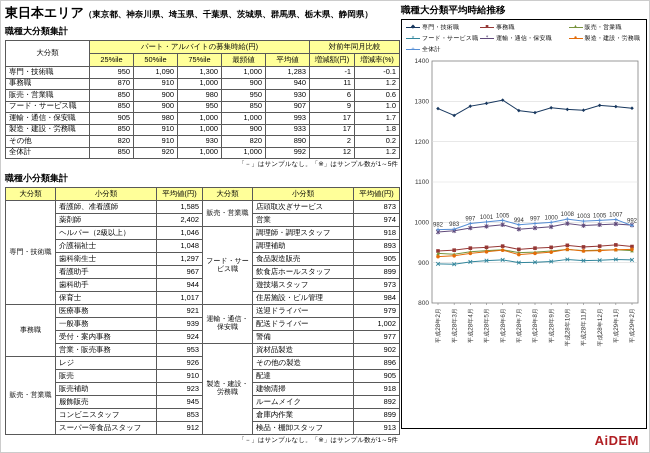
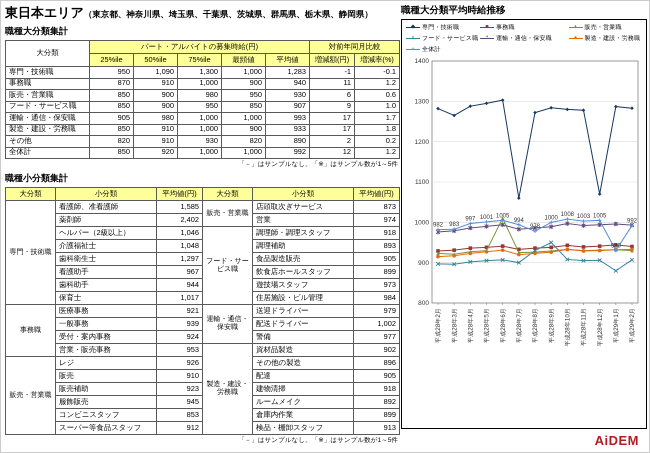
販売・営業職/平成28年6月: 930 -> 1010
専門・技術職/平成28年7月: 1280 -> 1060
フード・サービス職/平成28年8月: 900 -> 930
全体計/平成28年8月: 997 -> 978
フード・サービス職/平成28年9月: 900 -> 950
専門・技術職/平成28年12月: 1290 -> 1070
フード・サービス職/平成29年1月: 910 -> 880
全体計/平成29年1月: 1007 -> 930
